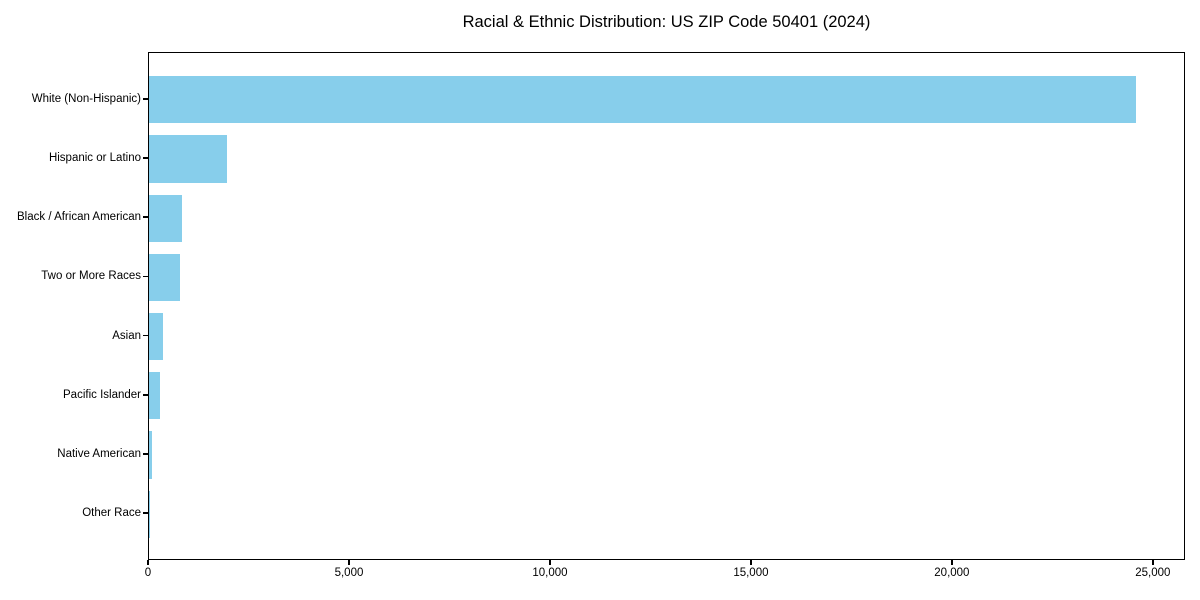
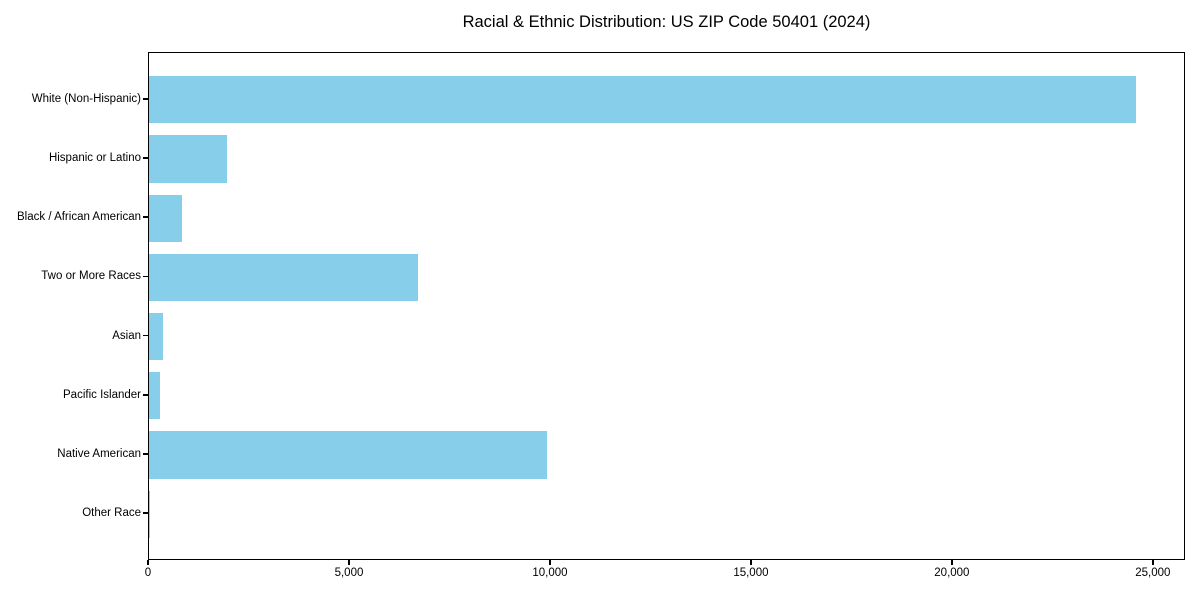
Two or More Races: 800 -> 6700
Native American: 100 -> 9900
